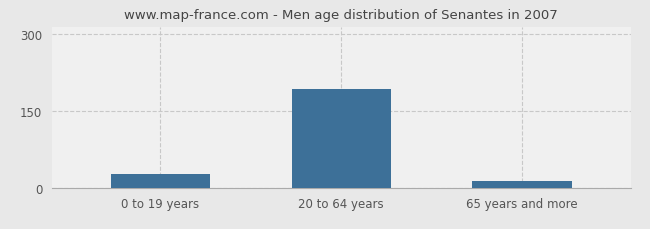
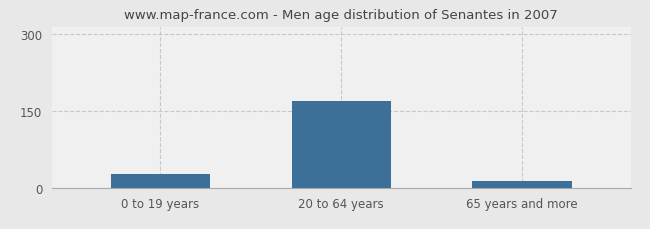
20 to 64 years: 192 -> 170
